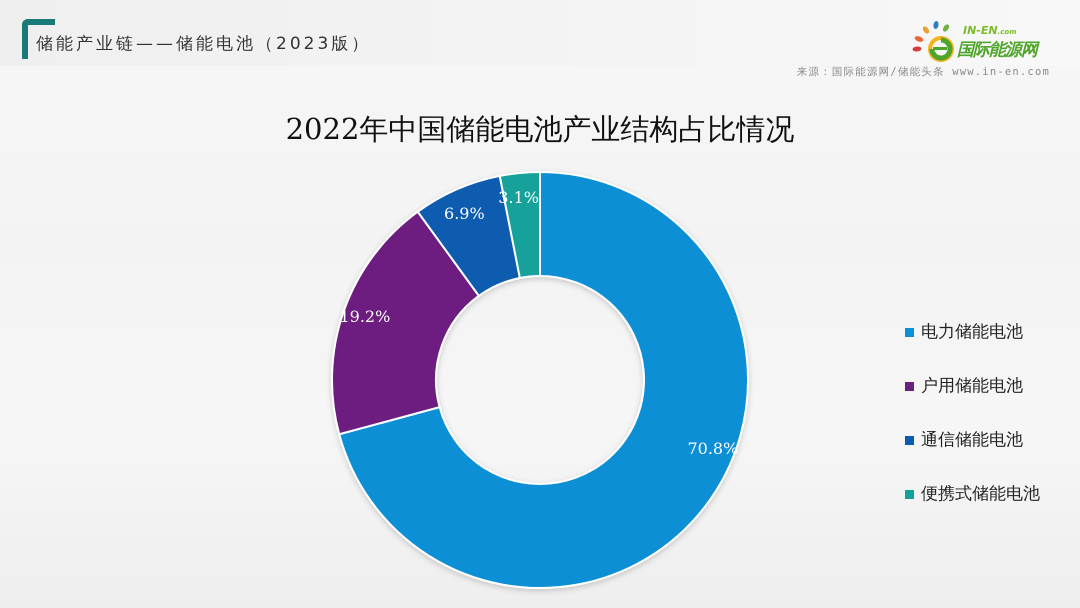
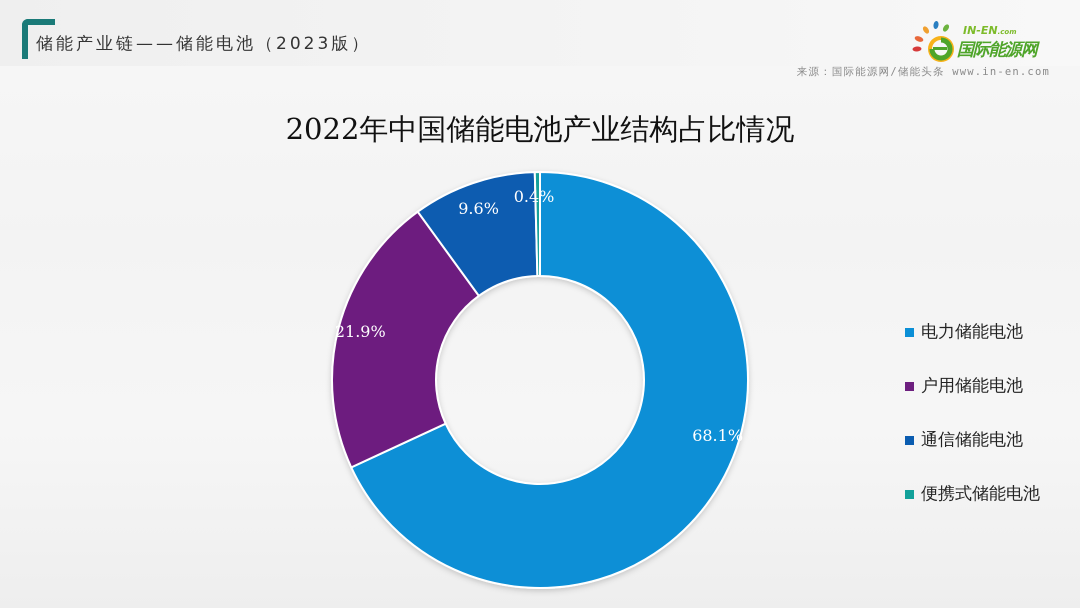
电力储能电池: 70.8% -> 68.1%
户用储能电池: 19.2% -> 21.9%
通信储能电池: 6.9% -> 9.6%
便携式储能电池: 3.1% -> 0.4%
